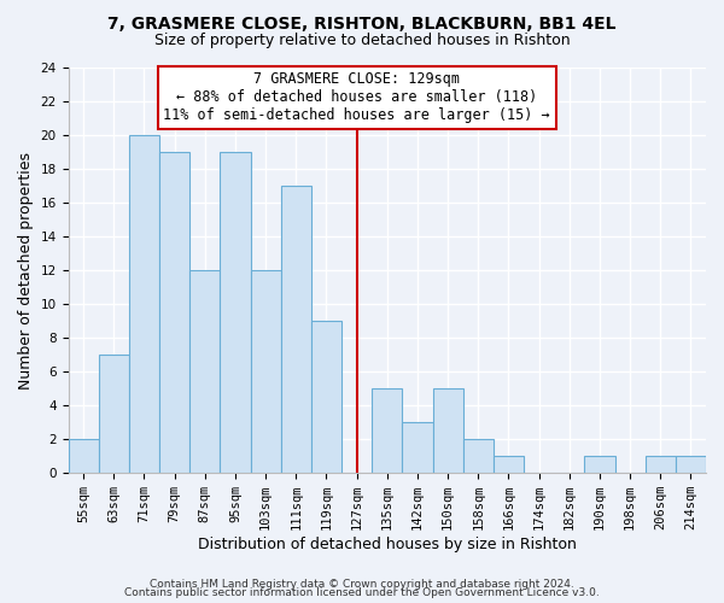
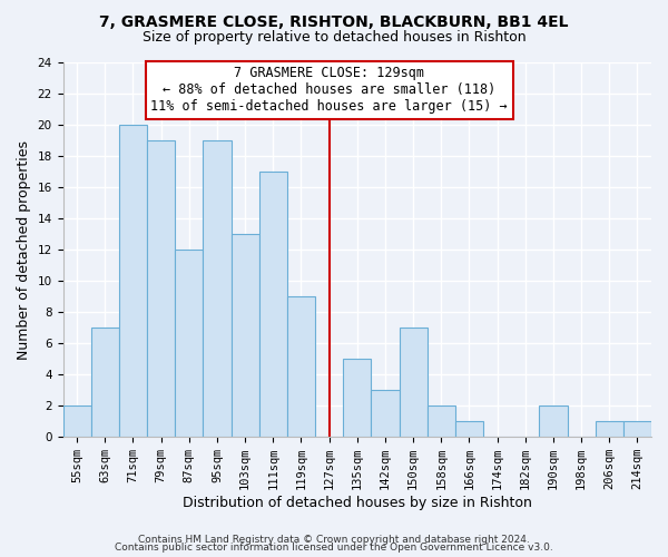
103sqm: 12 -> 13
150sqm: 5 -> 7
190sqm: 1 -> 2
